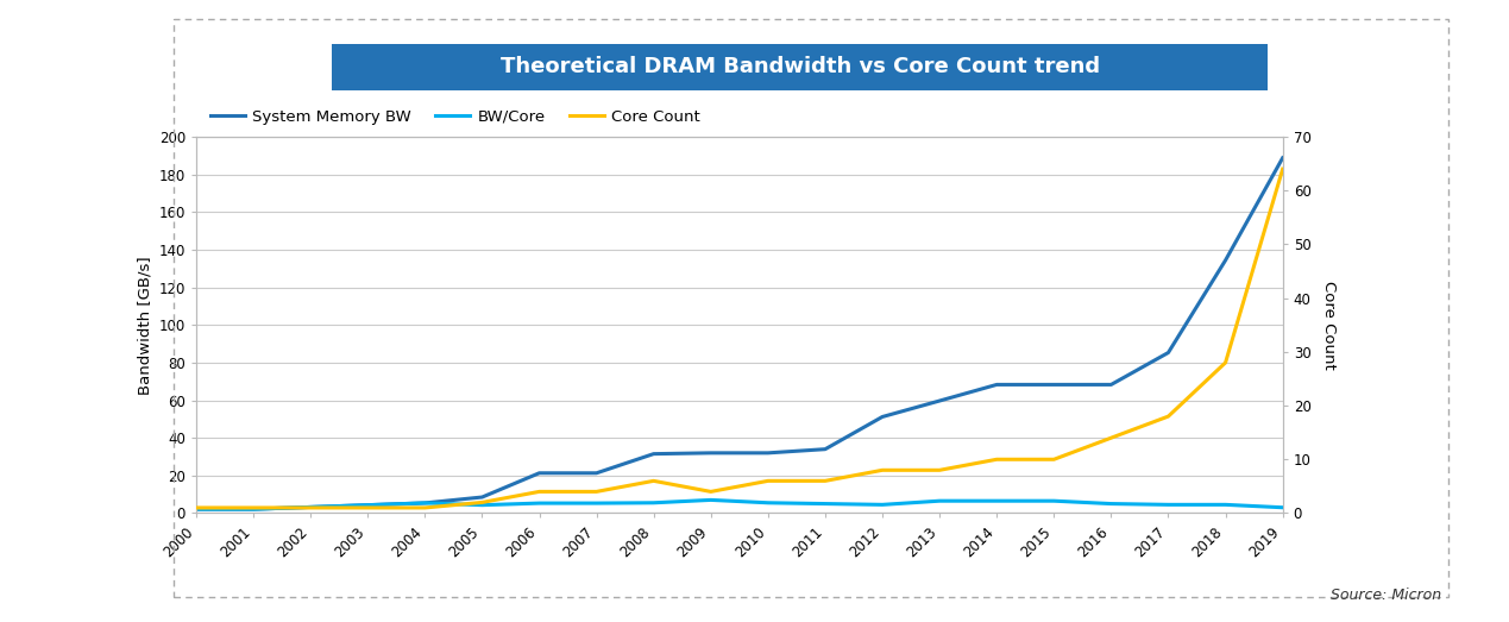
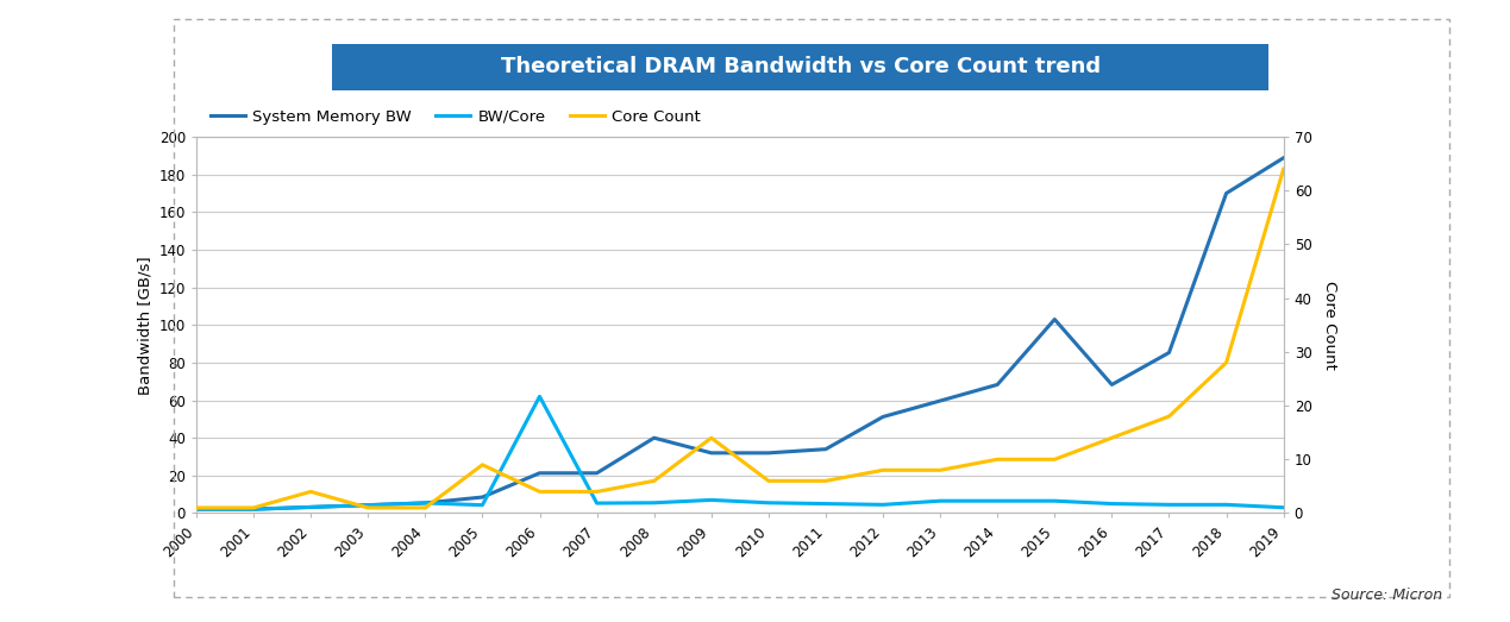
Core Count/2002: 1 -> 4
Core Count/2005: 2 -> 9
BW/Core/2006: 5 -> 62
System Memory BW/2008: 32 -> 40
Core Count/2009: 4 -> 14
System Memory BW/2015: 68 -> 103
System Memory BW/2018: 134 -> 170
